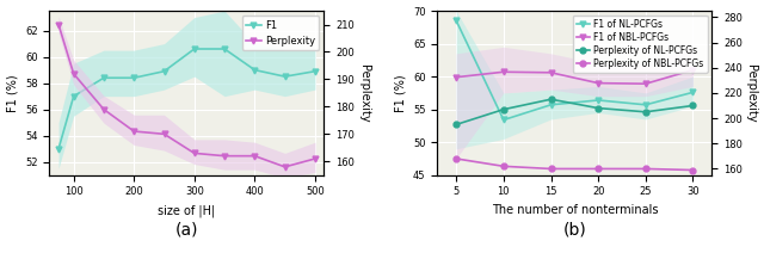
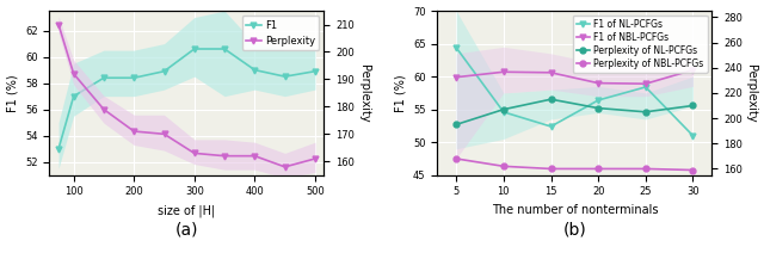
F1 of NL-PCFGs/5: 68.5 -> 64.4
F1 of NL-PCFGs/10: 53.4 -> 54.6
F1 of NL-PCFGs/15: 55.7 -> 52.4
F1 of NL-PCFGs/25: 55.7 -> 58.4
F1 of NL-PCFGs/30: 57.6 -> 51.0
